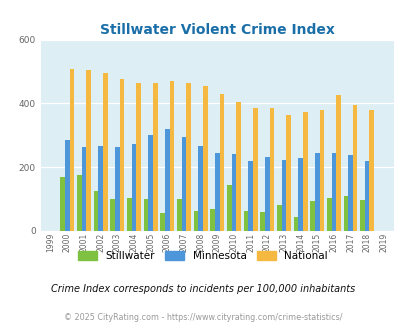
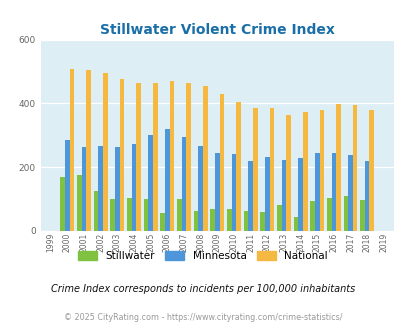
Stillwater/2010: 145 -> 68
National/2016: 425 -> 399
